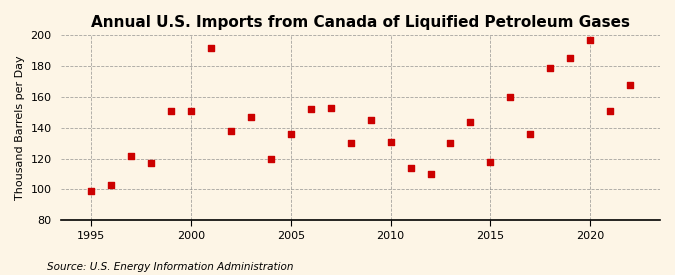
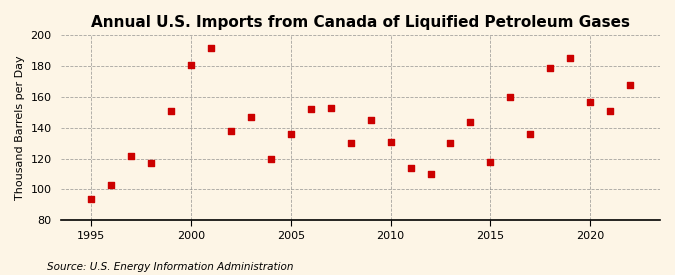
1995: 99 -> 94
2000: 151 -> 181
2020: 197 -> 157
